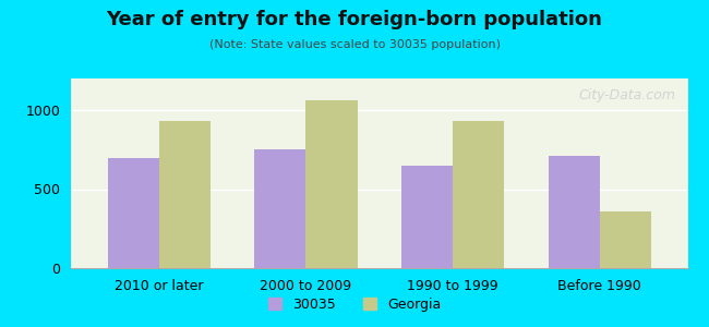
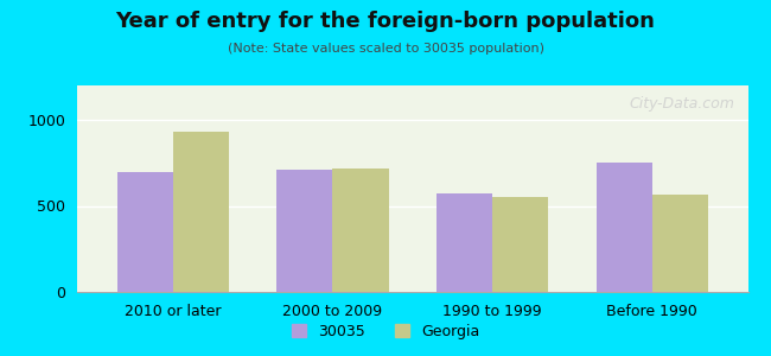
30035/2000 to 2009: 750 -> 710
Georgia/2000 to 2009: 1060 -> 720
30035/1990 to 1999: 650 -> 580
Georgia/1990 to 1999: 930 -> 560
30035/Before 1990: 710 -> 750
Georgia/Before 1990: 360 -> 560
